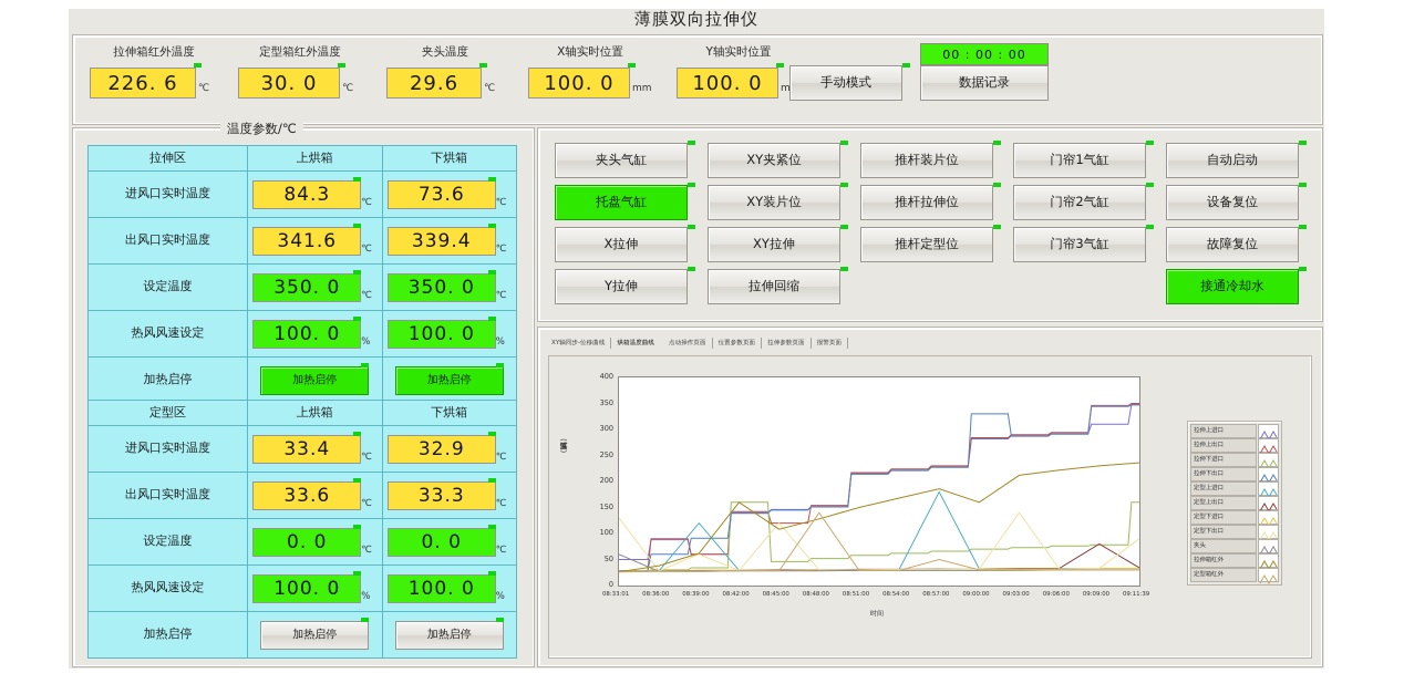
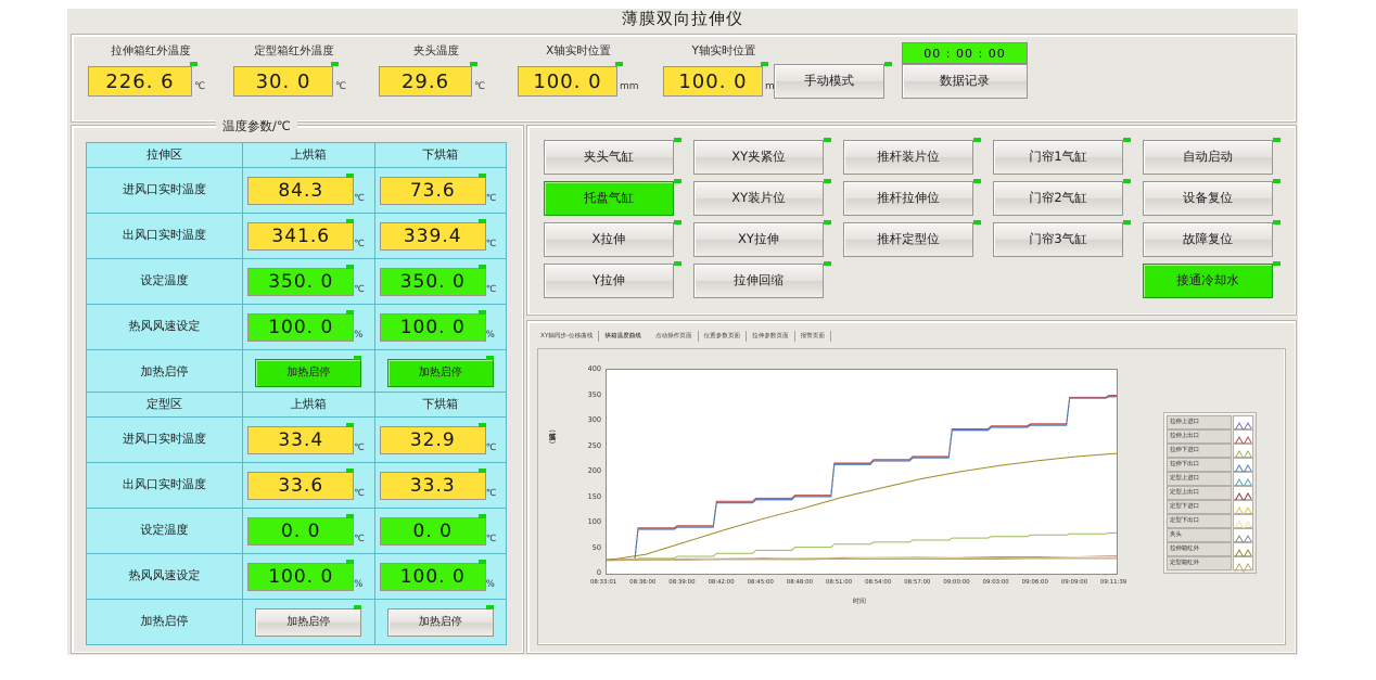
拉伸上进口/08:33:01: 50 -> 30
定型下出口/08:33:01: 130 -> 30
夹头/08:33:01: 60 -> 30
拉伸下出口/08:36:00: 60 -> 90
拉伸上进口/08:39:00: 60 -> 90
拉伸上出口/08:39:00: 60 -> 90
定型上进口/08:39:00: 120 -> 30
定型下出口/08:39:00: 60 -> 30
拉伸下进口/08:42:00: 160 -> 40
拉伸箱红外/08:42:00: 160 -> 90
拉伸上出口/08:45:00: 120 -> 150
定型下出口/08:45:00: 120 -> 30
定型箱红外/08:48:00: 140 -> 30
定型上进口/08:57:00: 180 -> 30
定型箱红外/08:57:00: 50 -> 30
拉伸下出口/09:00:00: 330 -> 280
拉伸箱红外/09:00:00: 160 -> 200
定型下出口/09:03:00: 140 -> 30
拉伸上进口/09:09:00: 310 -> 340
定型上出口/09:09:00: 80 -> 30
拉伸下进口/09:11:39: 160 -> 80
定型下出口/09:11:39: 90 -> 30
